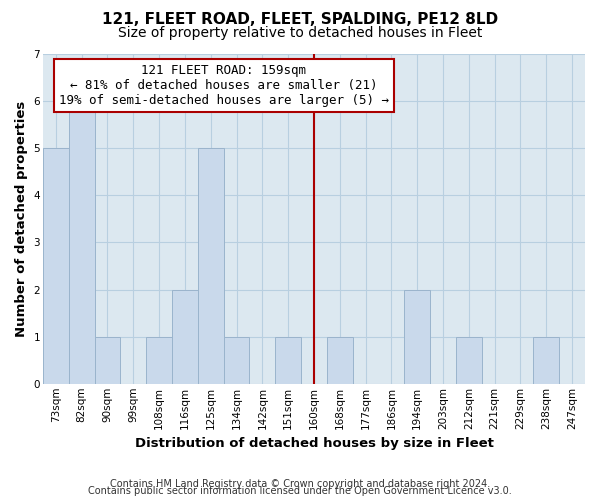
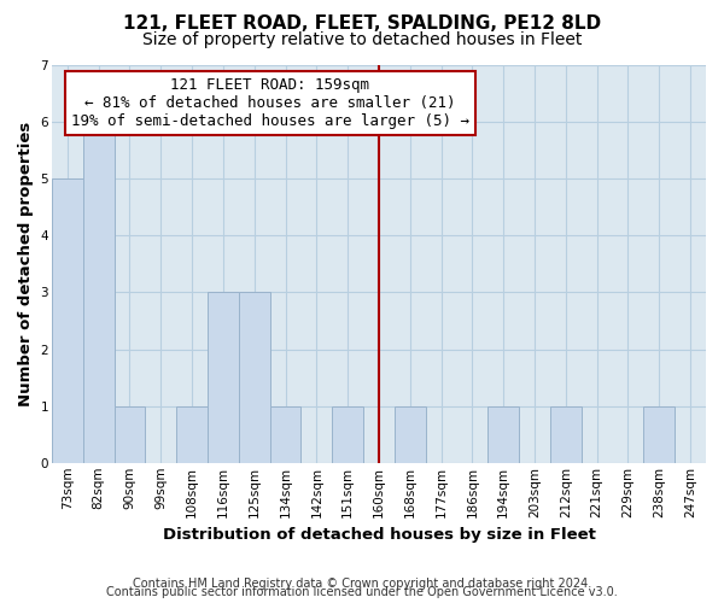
116sqm: 2 -> 3
125sqm: 5 -> 3
194sqm: 2 -> 1
